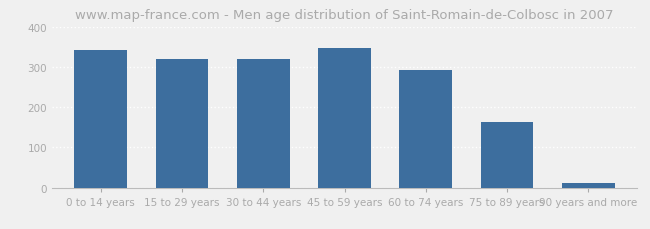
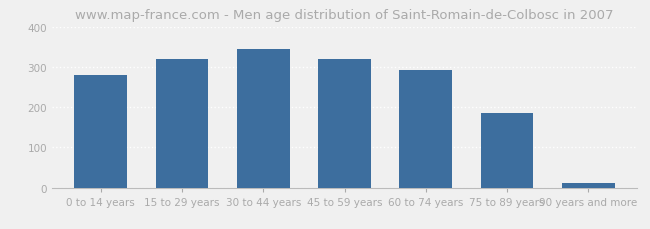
0 to 14 years: 342 -> 280
30 to 44 years: 320 -> 345
45 to 59 years: 346 -> 320
75 to 89 years: 163 -> 185
